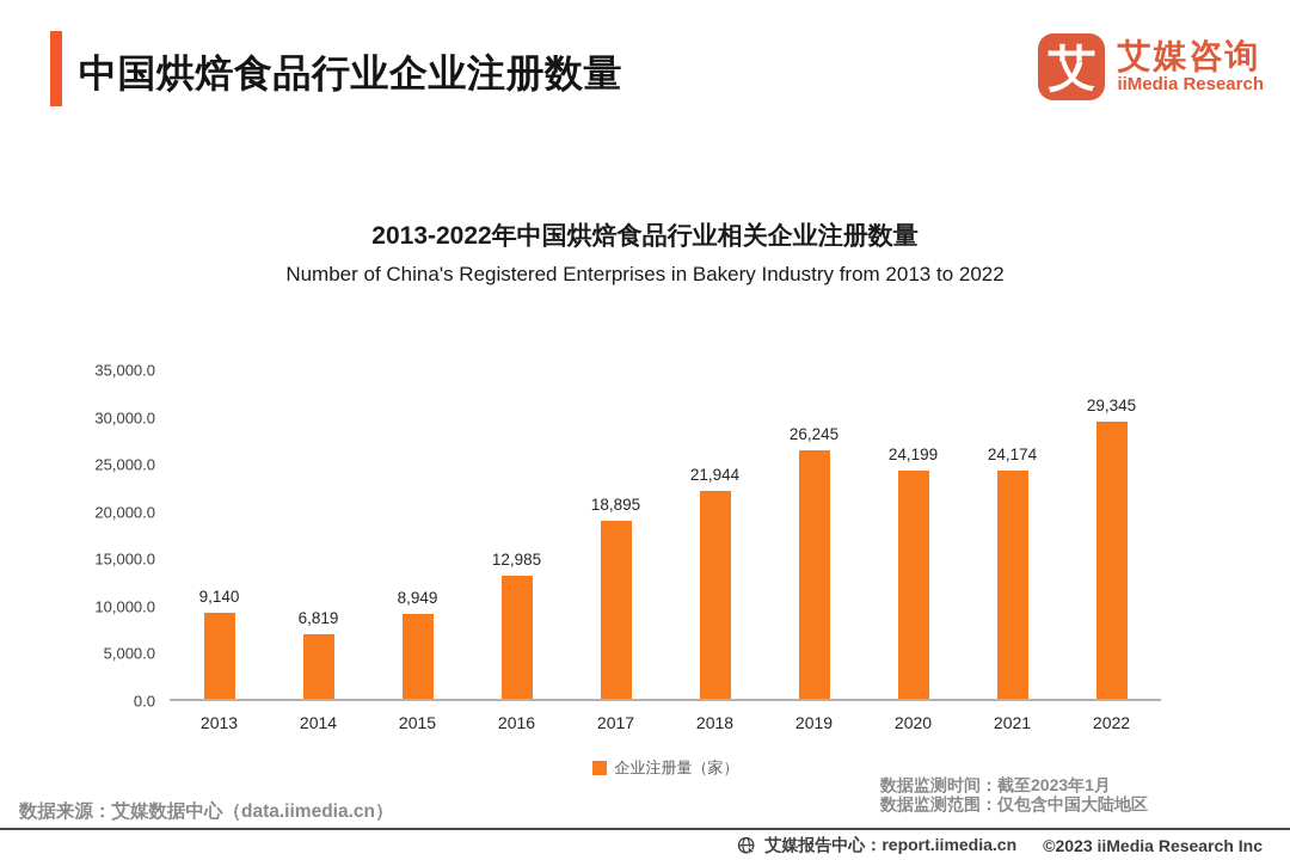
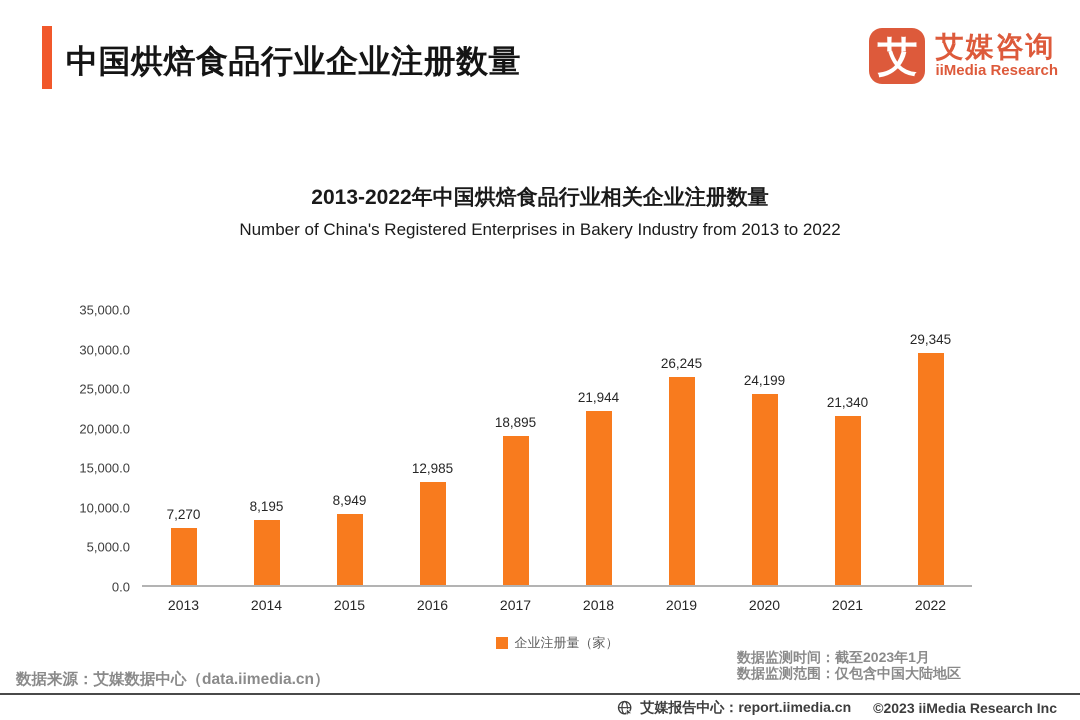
2013: 9,140 -> 7,270
2014: 6,819 -> 8,195
2021: 24,174 -> 21,340
